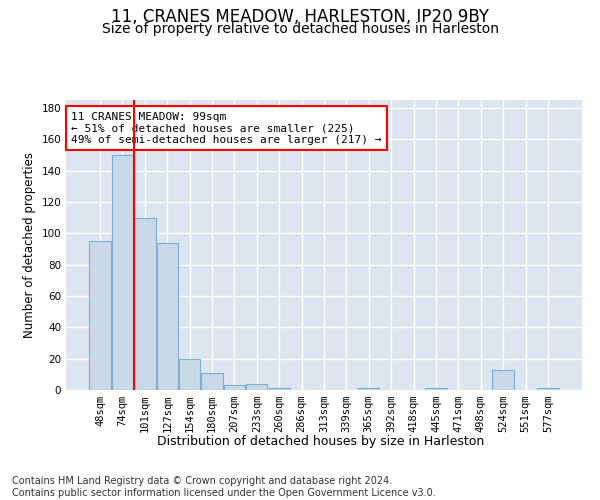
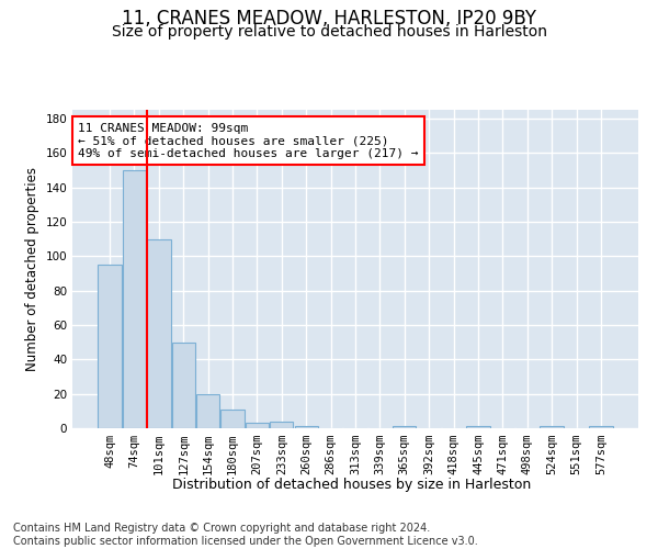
127sqm: 94 -> 50
524sqm: 13 -> 1
